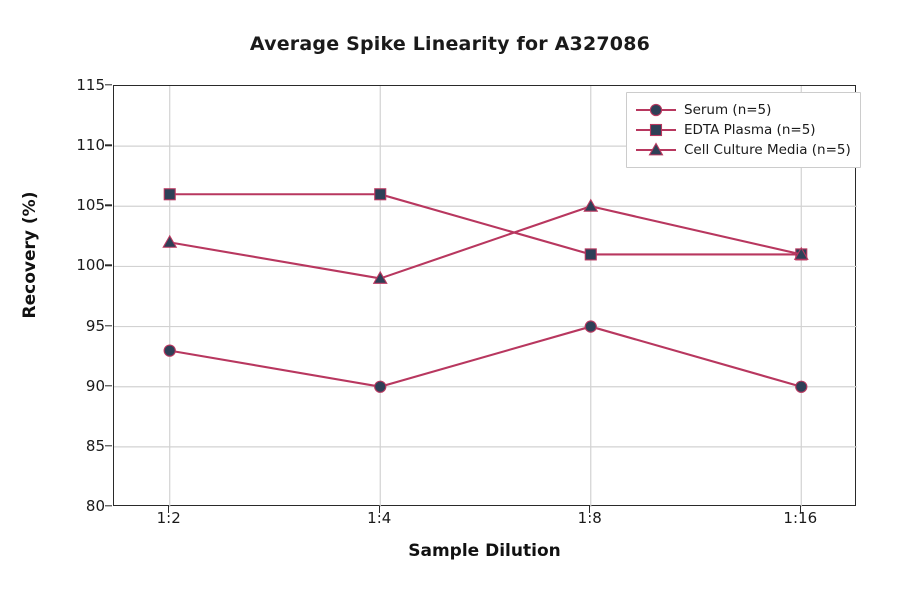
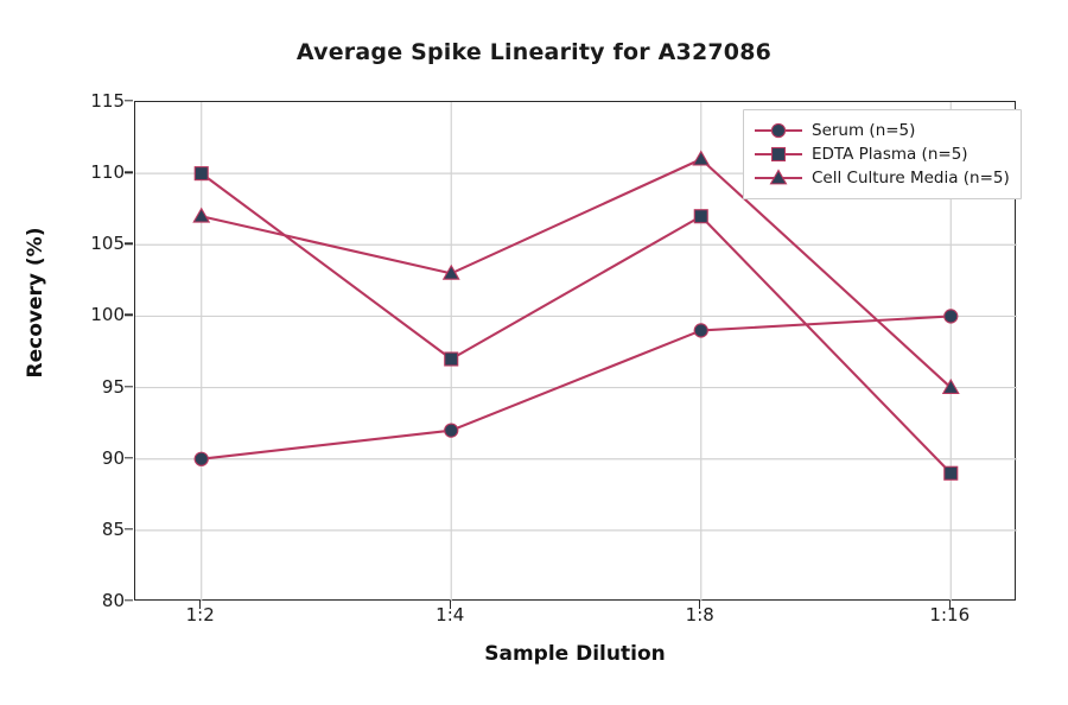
Serum (n=5)/1:2: 93 -> 90
EDTA Plasma (n=5)/1:2: 106 -> 110
Cell Culture Media (n=5)/1:2: 102 -> 107
Serum (n=5)/1:4: 90 -> 92
EDTA Plasma (n=5)/1:4: 106 -> 97
Cell Culture Media (n=5)/1:4: 99 -> 103
Serum (n=5)/1:8: 95 -> 99
EDTA Plasma (n=5)/1:8: 101 -> 107
Cell Culture Media (n=5)/1:8: 105 -> 111
Serum (n=5)/1:16: 90 -> 100
EDTA Plasma (n=5)/1:16: 101 -> 89
Cell Culture Media (n=5)/1:16: 101 -> 95
